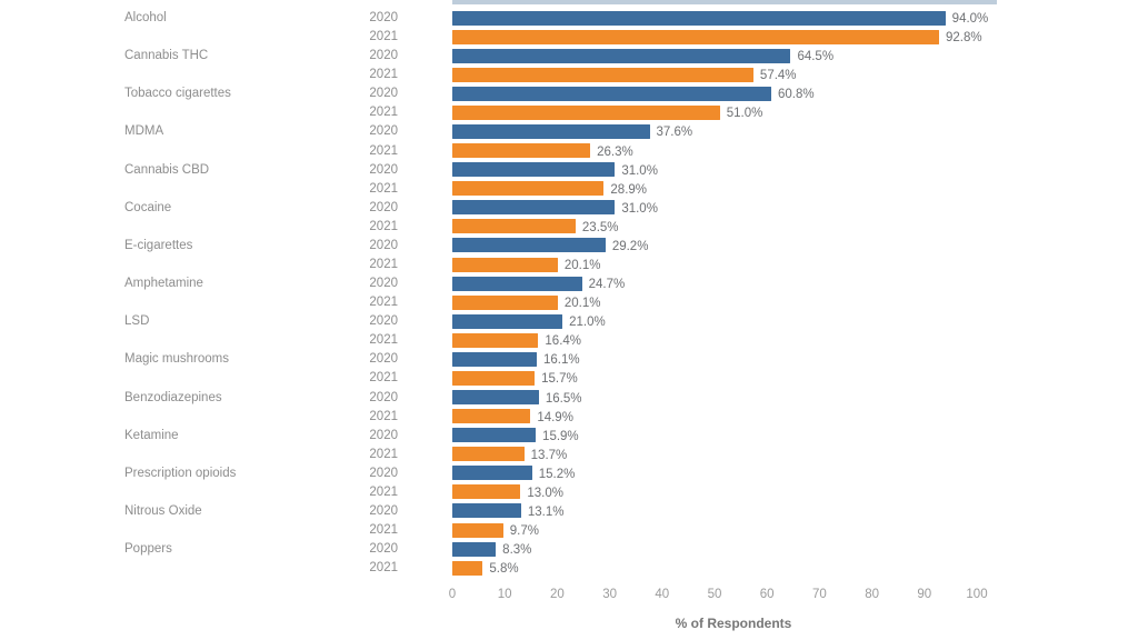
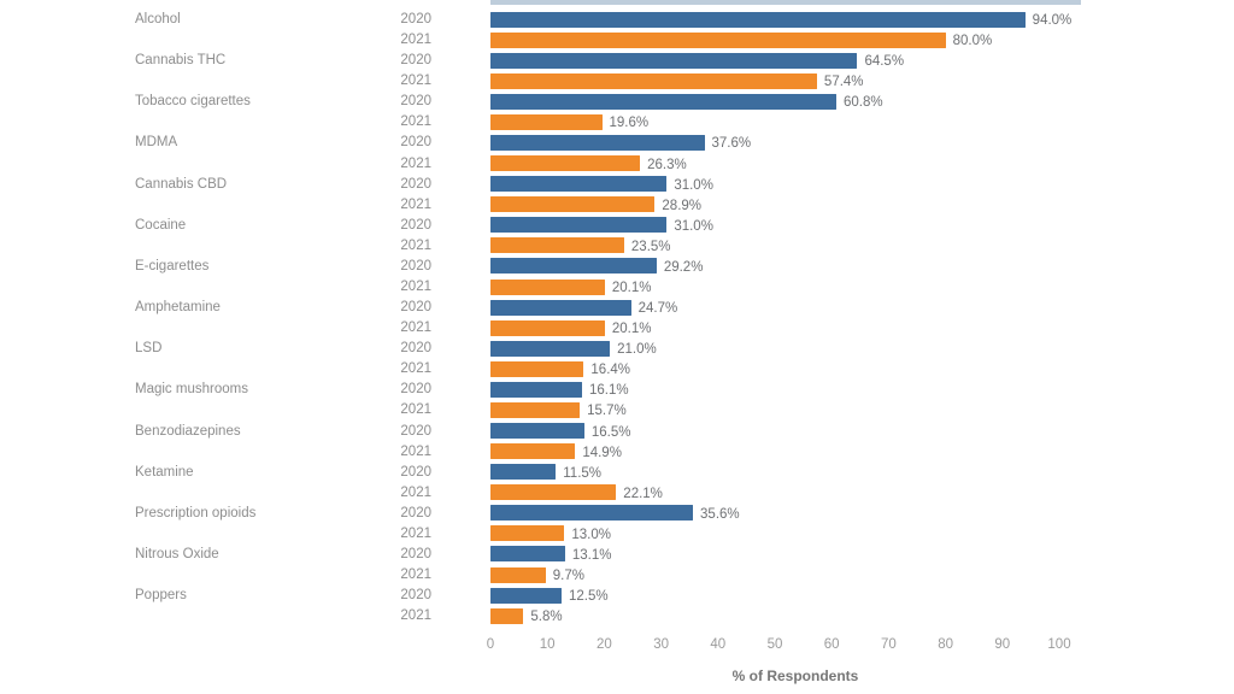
2021/Alcohol: 92.8% -> 80.0%
2021/Tobacco cigarettes: 51.0% -> 19.6%
2020/Ketamine: 15.9% -> 11.5%
2021/Ketamine: 13.7% -> 22.1%
2020/Prescription opioids: 15.2% -> 35.6%
2020/Poppers: 8.3% -> 12.5%
